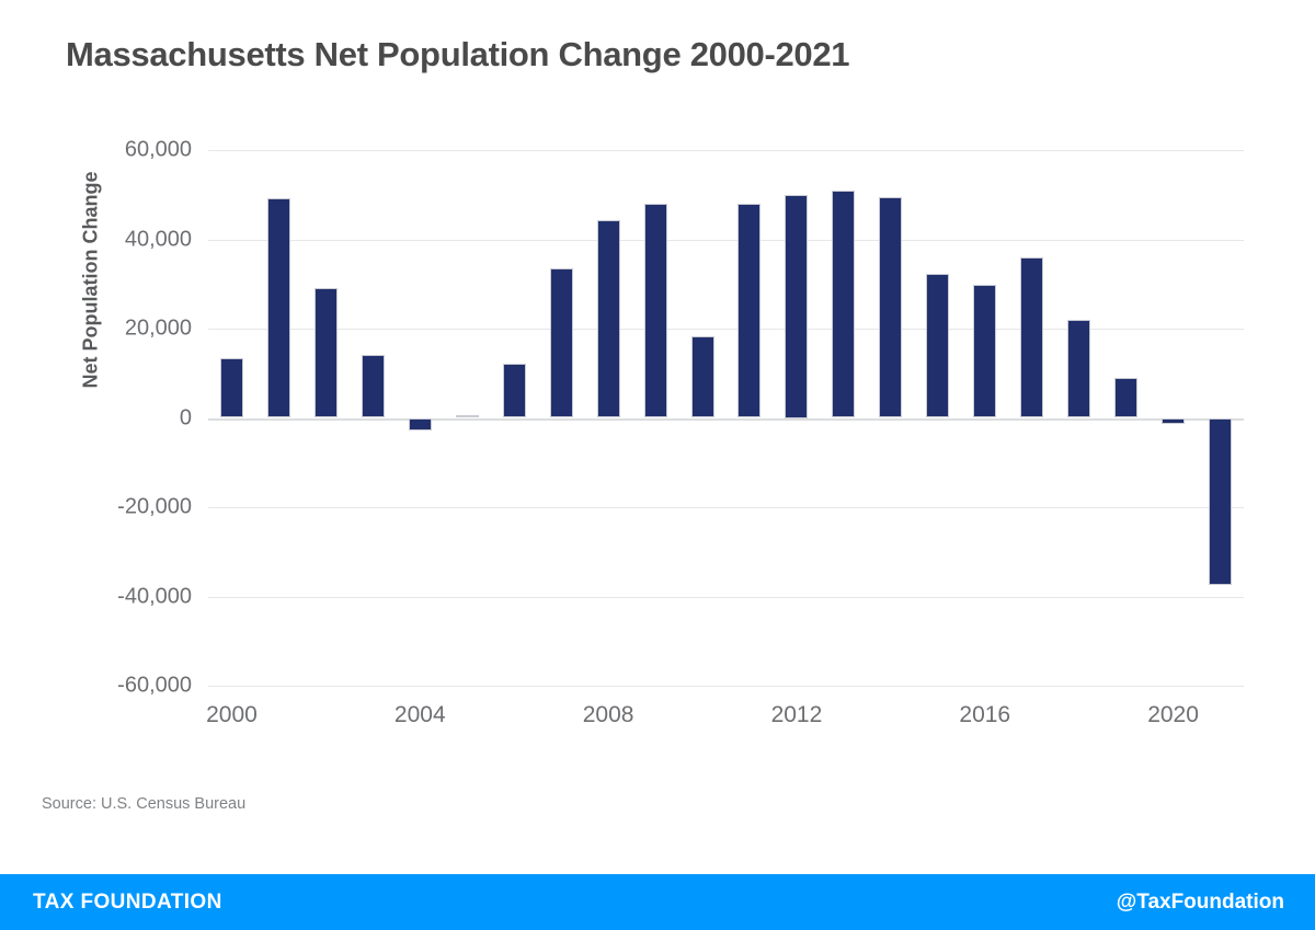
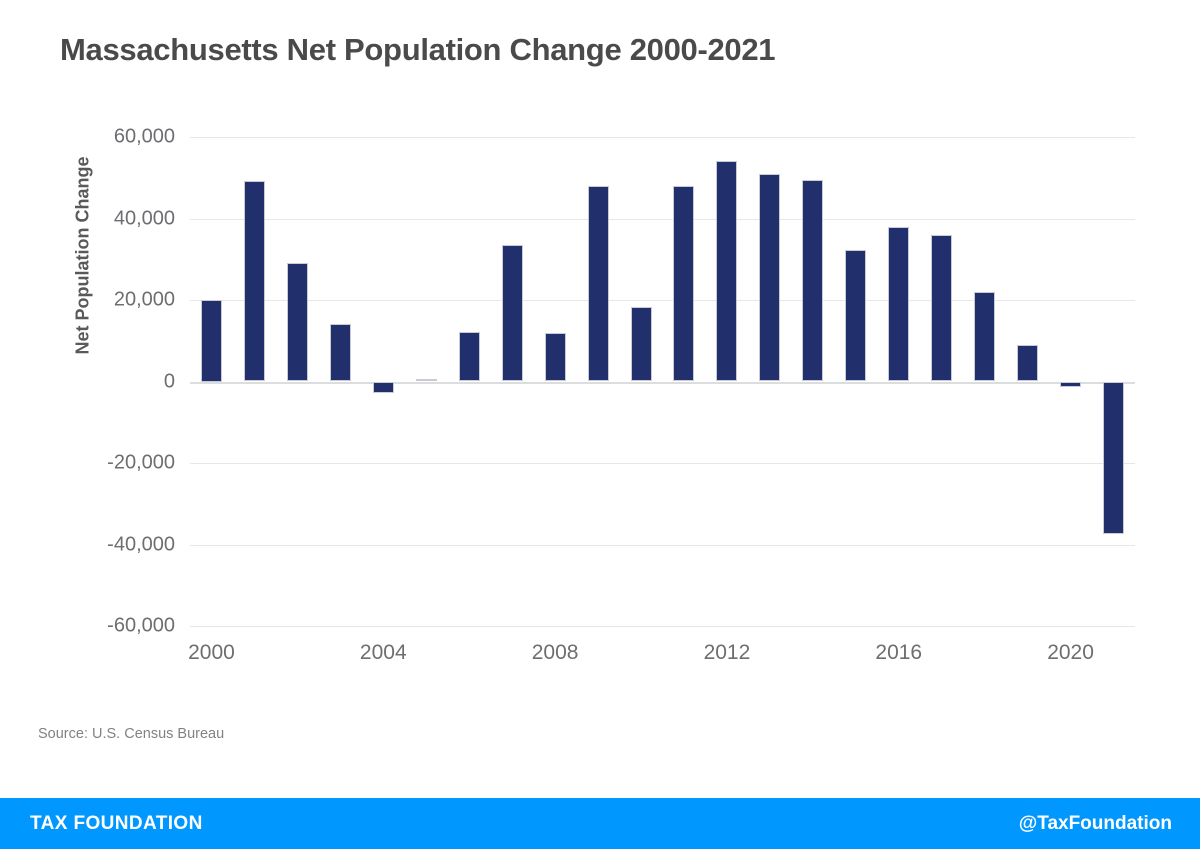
2000: 13000 -> 20000
2008: 44000 -> 12000
2012: 50000 -> 54000
2016: 30000 -> 38000
